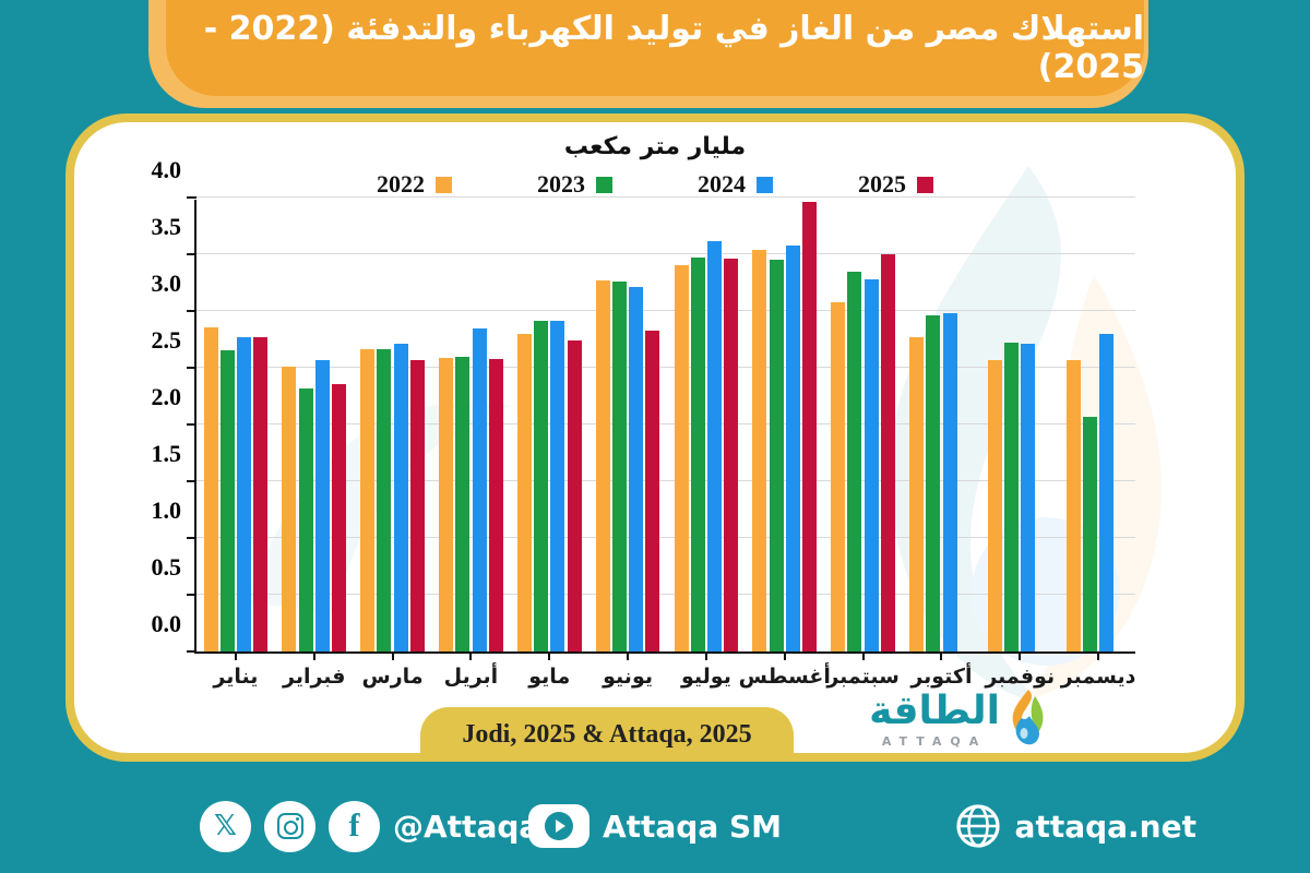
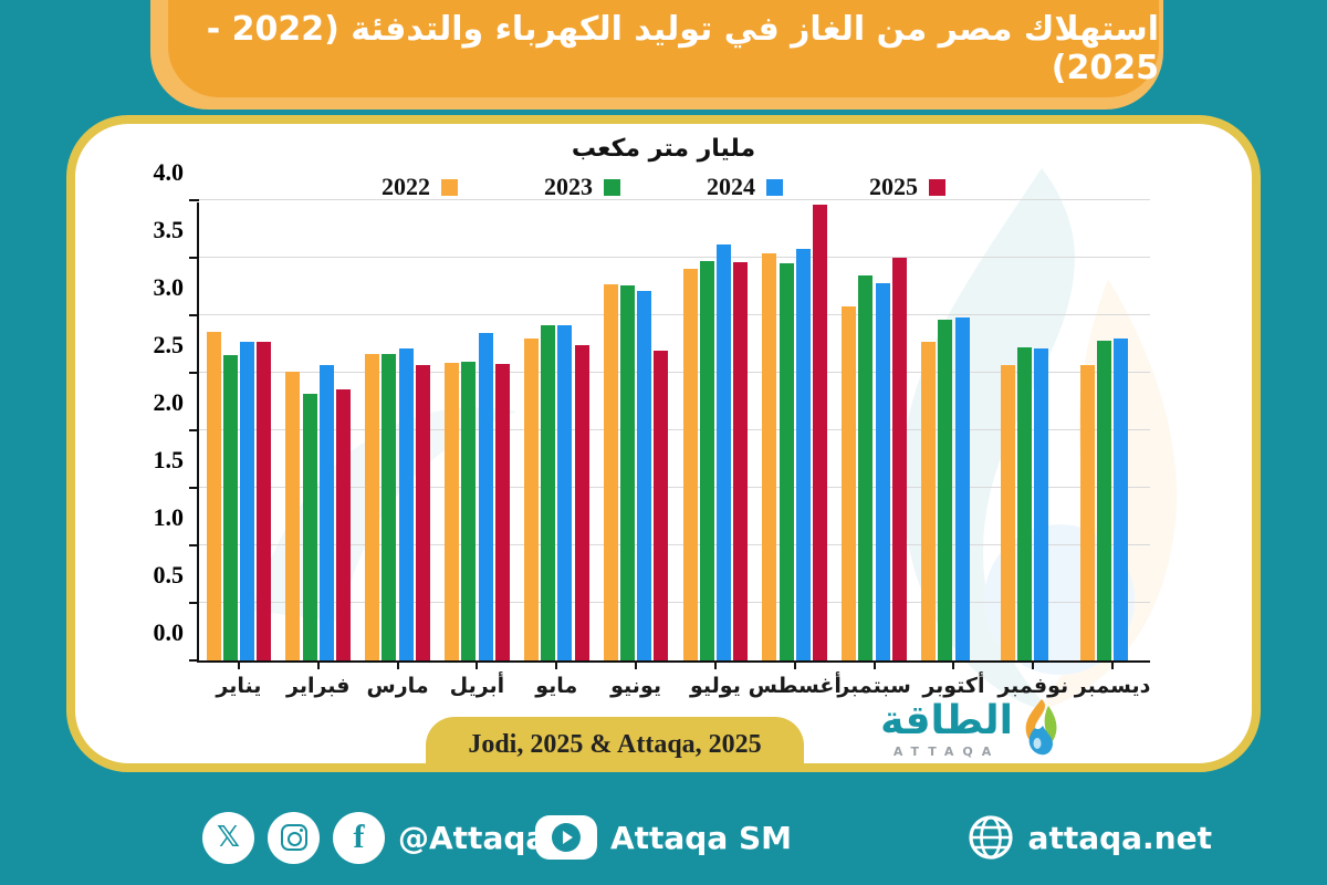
2025/يونيو: 2.83 -> 2.69
2023/ديسمبر: 2.07 -> 2.78
